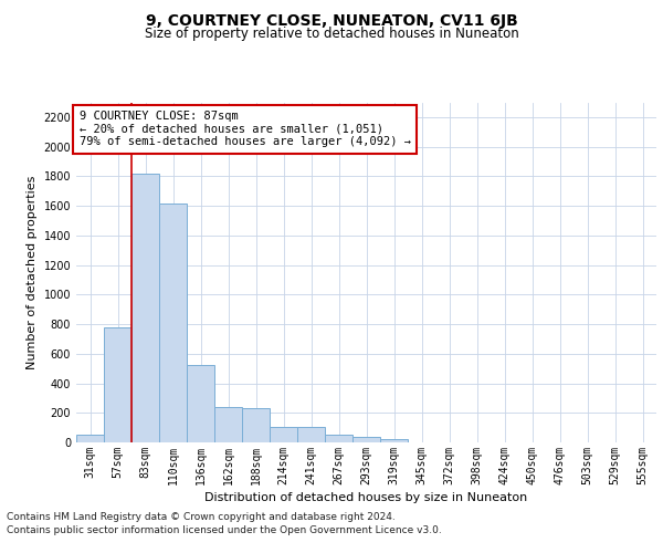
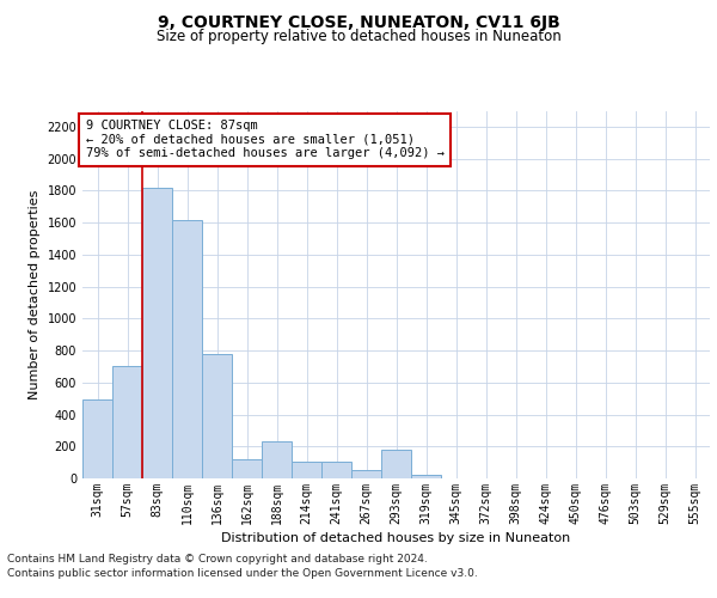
31sqm: 60 -> 490
57sqm: 780 -> 700
136sqm: 520 -> 780
162sqm: 240 -> 120
293sqm: 40 -> 180
